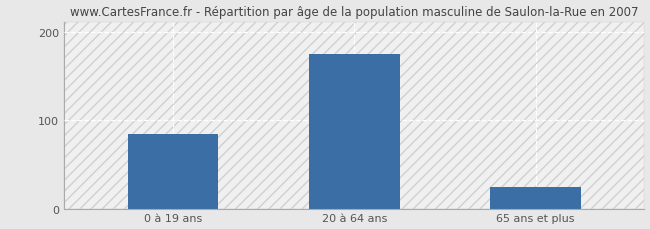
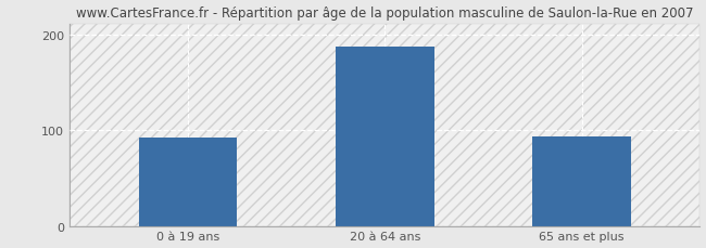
0 à 19 ans: 85 -> 92
20 à 64 ans: 175 -> 188
65 ans et plus: 25 -> 94
